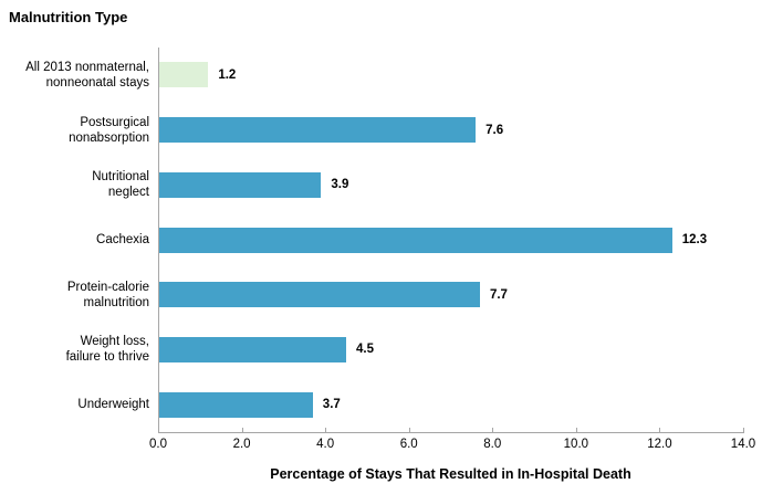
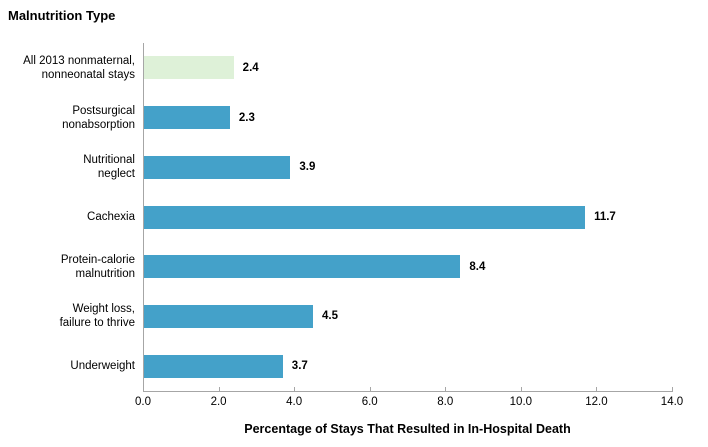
All 2013 nonmaternal, nonneonatal stays: 1.2 -> 2.4
Postsurgical nonabsorption: 7.6 -> 2.3
Cachexia: 12.3 -> 11.7
Protein-calorie malnutrition: 7.7 -> 8.4
